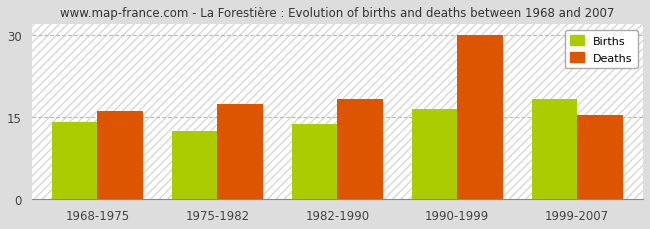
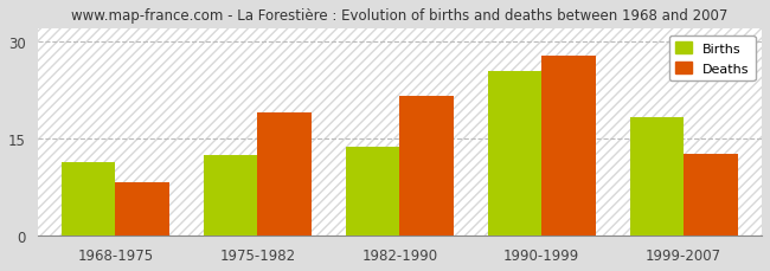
Births/1968-1975: 14.2 -> 11.4
Deaths/1968-1975: 16.1 -> 8.2
Deaths/1975-1982: 17.5 -> 19.0
Deaths/1982-1990: 18.3 -> 21.6
Births/1990-1999: 16.5 -> 25.4
Deaths/1990-1999: 30.0 -> 27.8
Deaths/1999-2007: 15.4 -> 12.6
